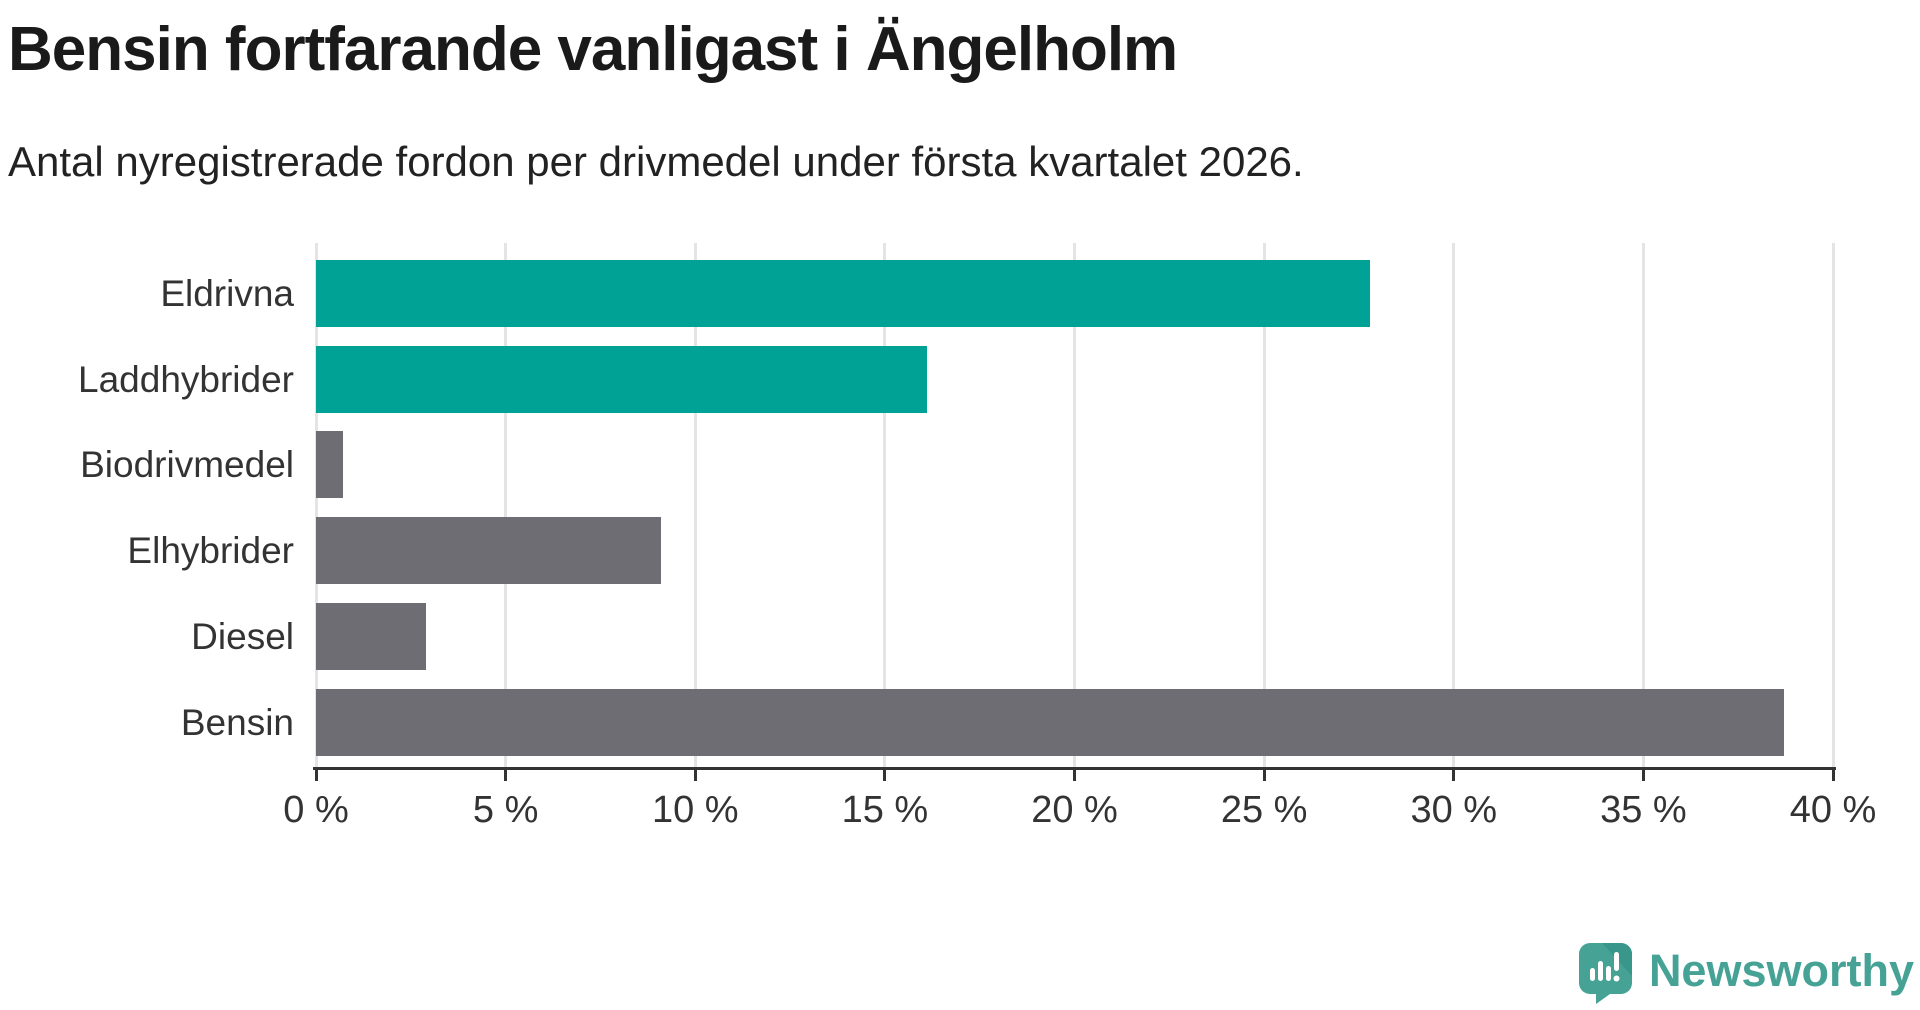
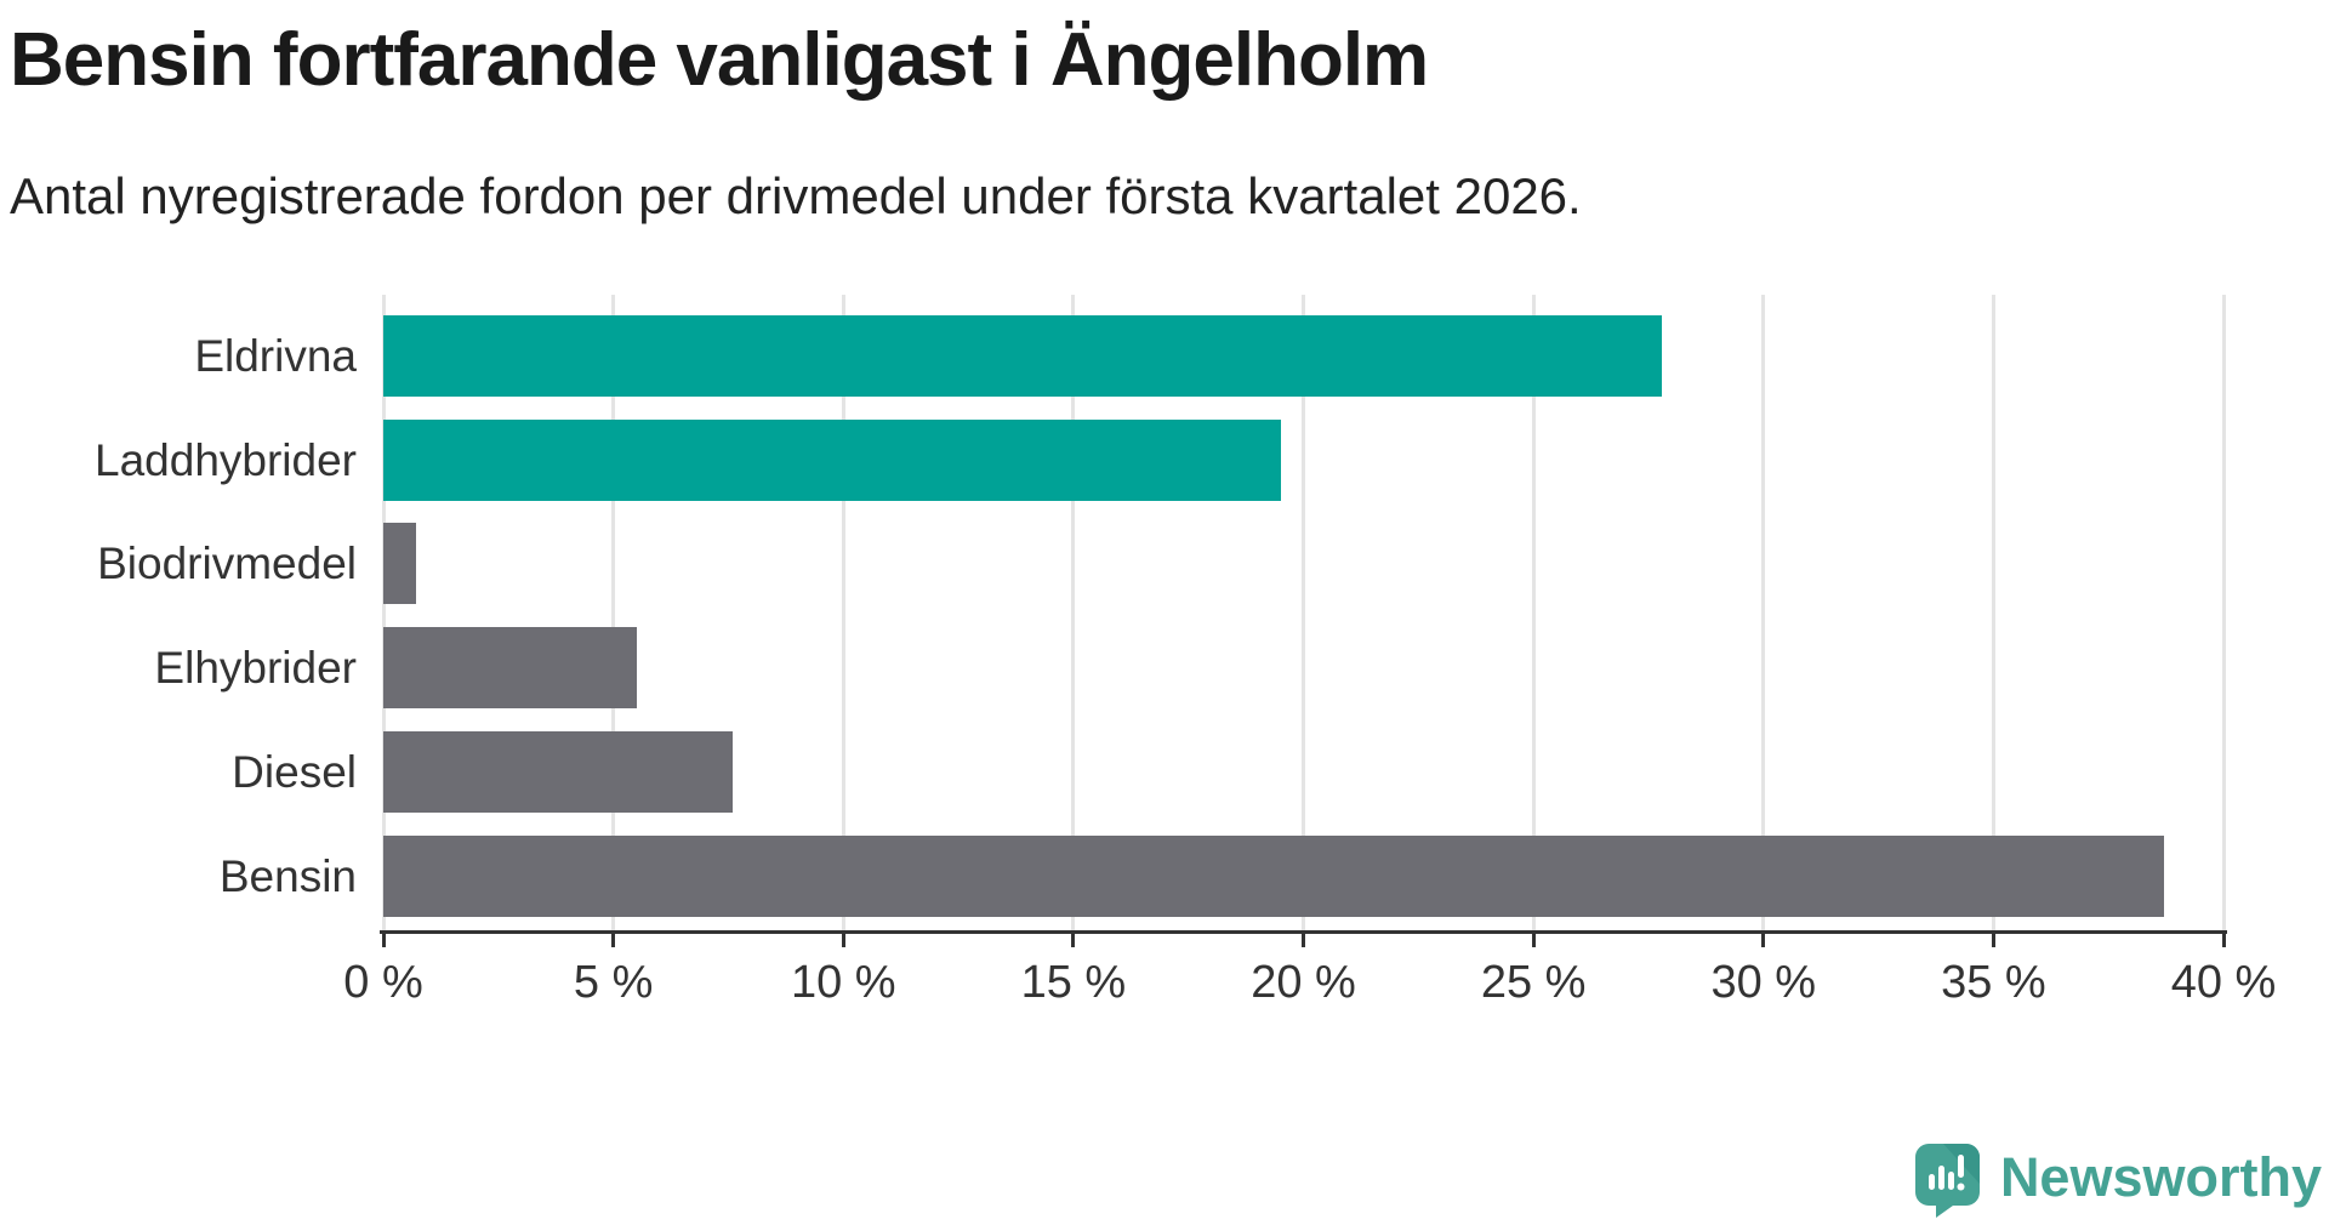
Laddhybrider: 16.1% -> 19.5%
Elhybrider: 9.1% -> 5.5%
Diesel: 2.9% -> 7.6%
